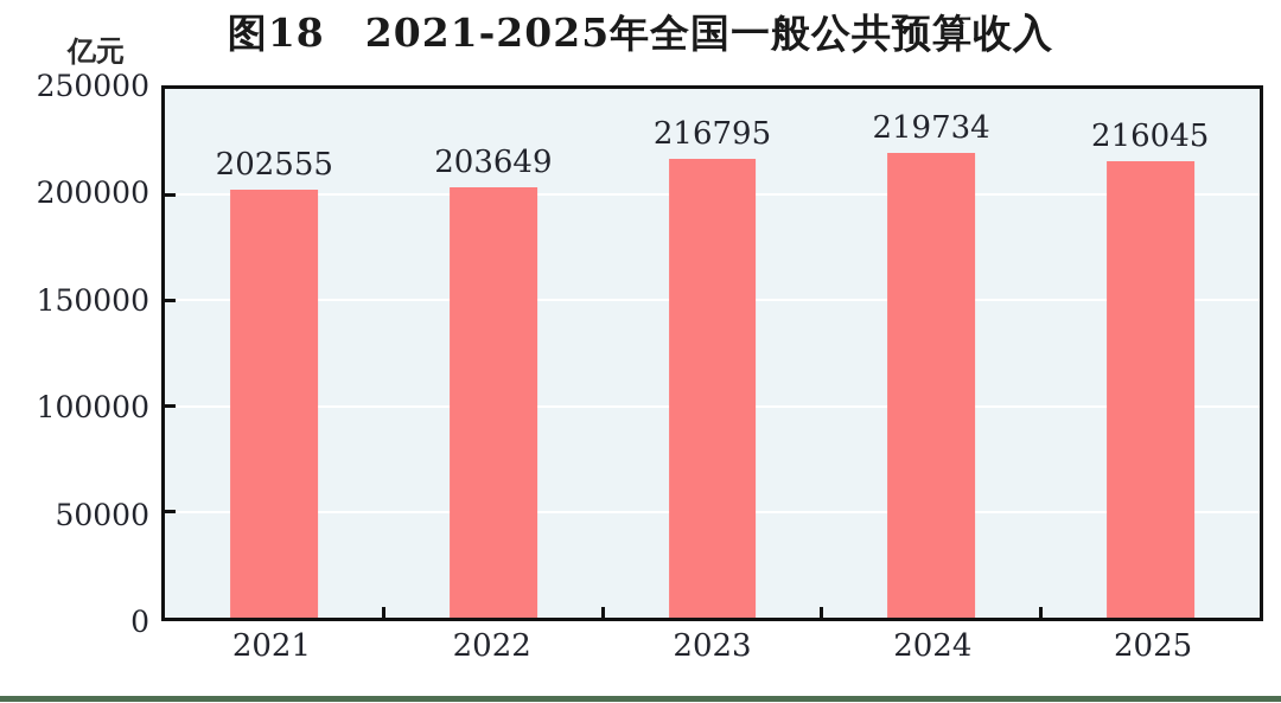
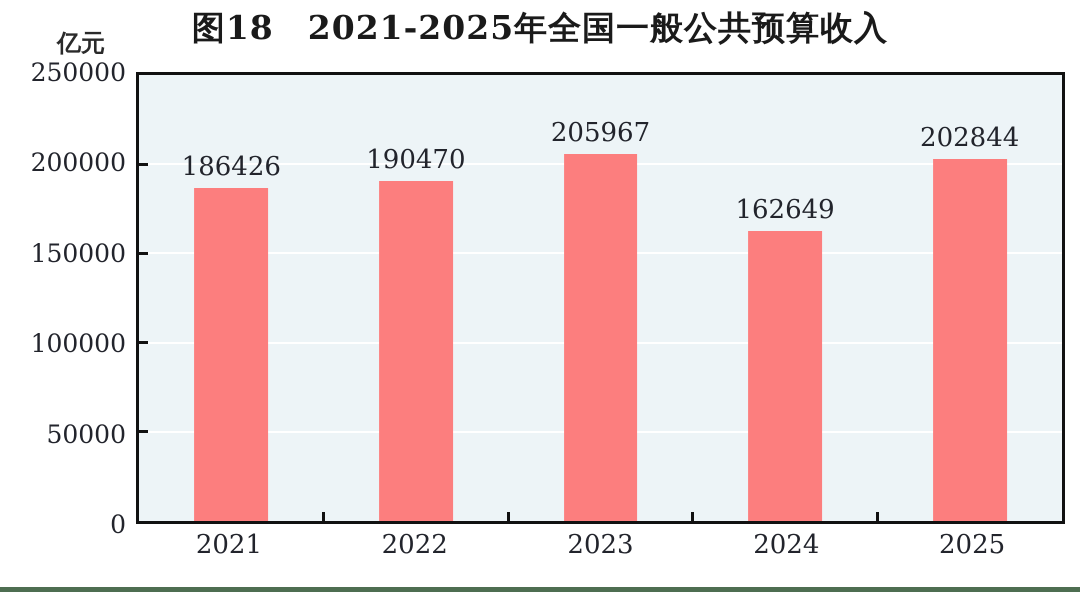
2021: 202555 -> 186426
2022: 203649 -> 190470
2023: 216795 -> 205967
2024: 219734 -> 162649
2025: 216045 -> 202844
